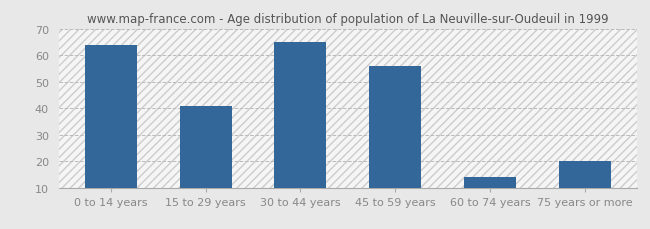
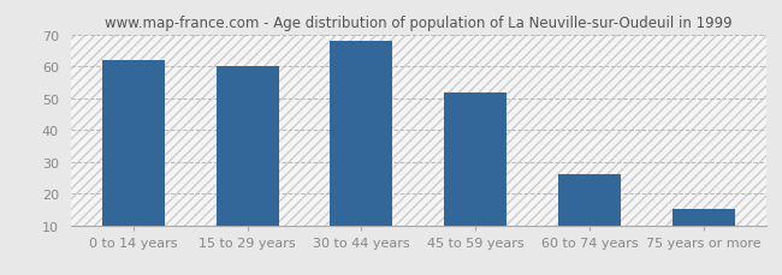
0 to 14 years: 64 -> 62
15 to 29 years: 41 -> 60
30 to 44 years: 65 -> 68
45 to 59 years: 56 -> 52
60 to 74 years: 14 -> 26
75 years or more: 20 -> 15
